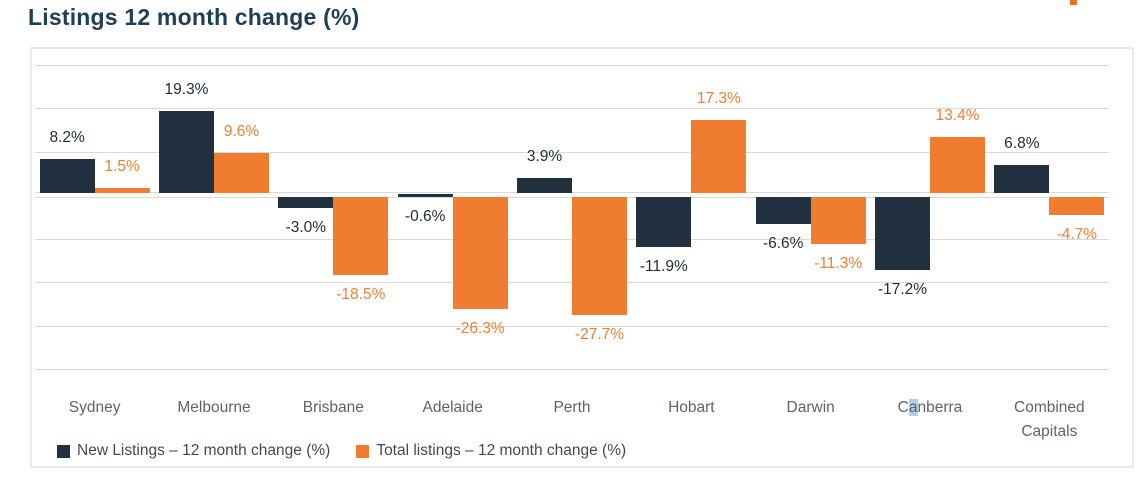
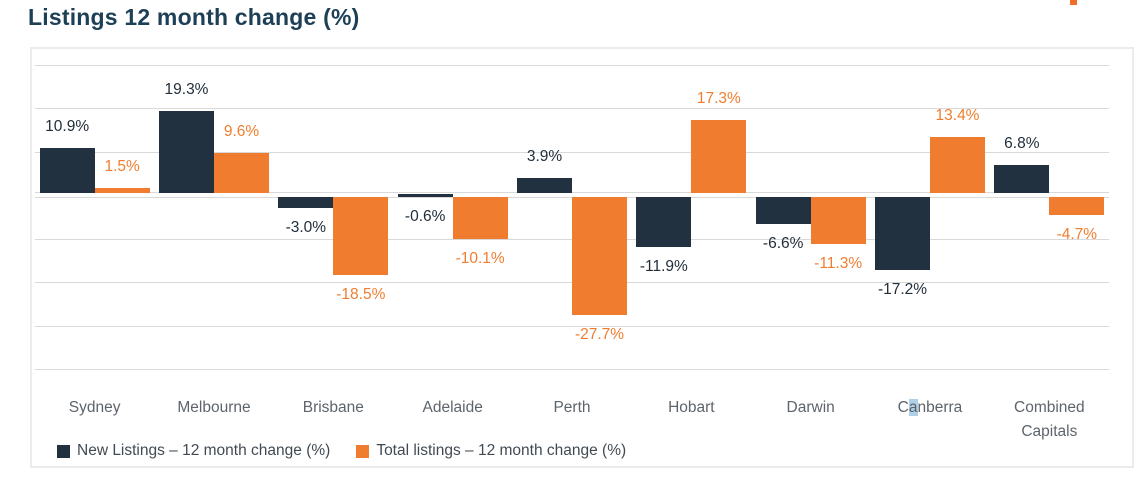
New Listings – 12 month change (%)/Sydney: 8.2% -> 10.9%
Total listings – 12 month change (%)/Adelaide: -26.3% -> -10.1%
